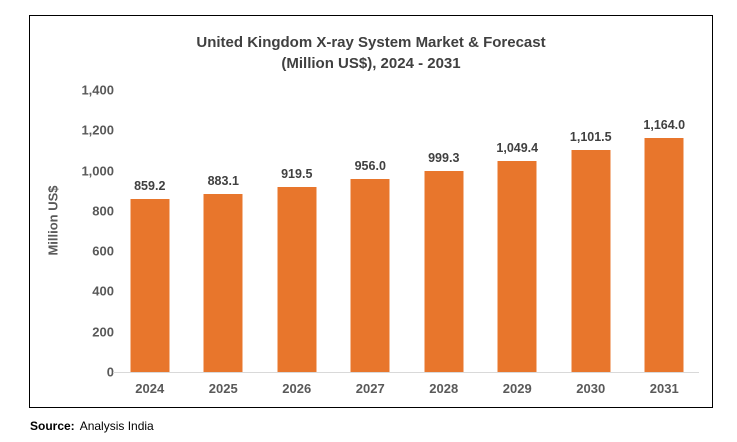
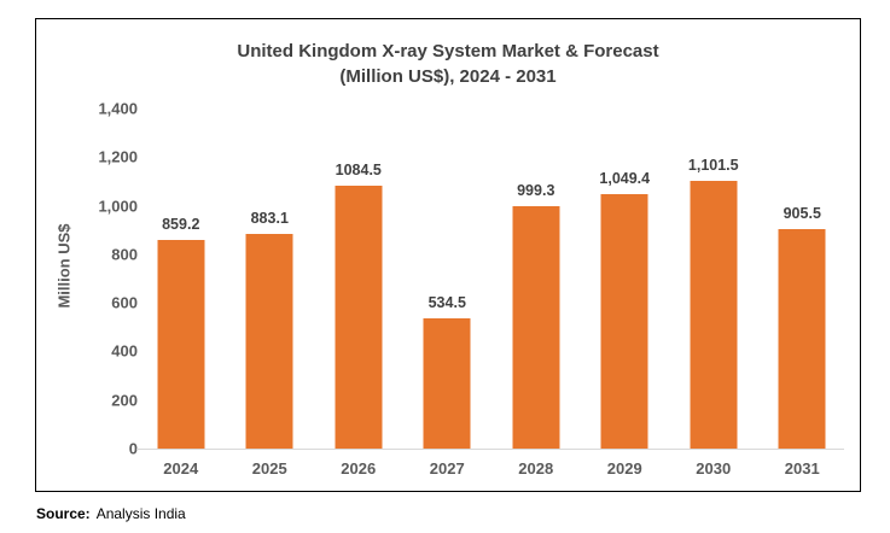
2026: 919.5 -> 1084.5
2027: 956.0 -> 534.5
2031: 1,164.0 -> 905.5
